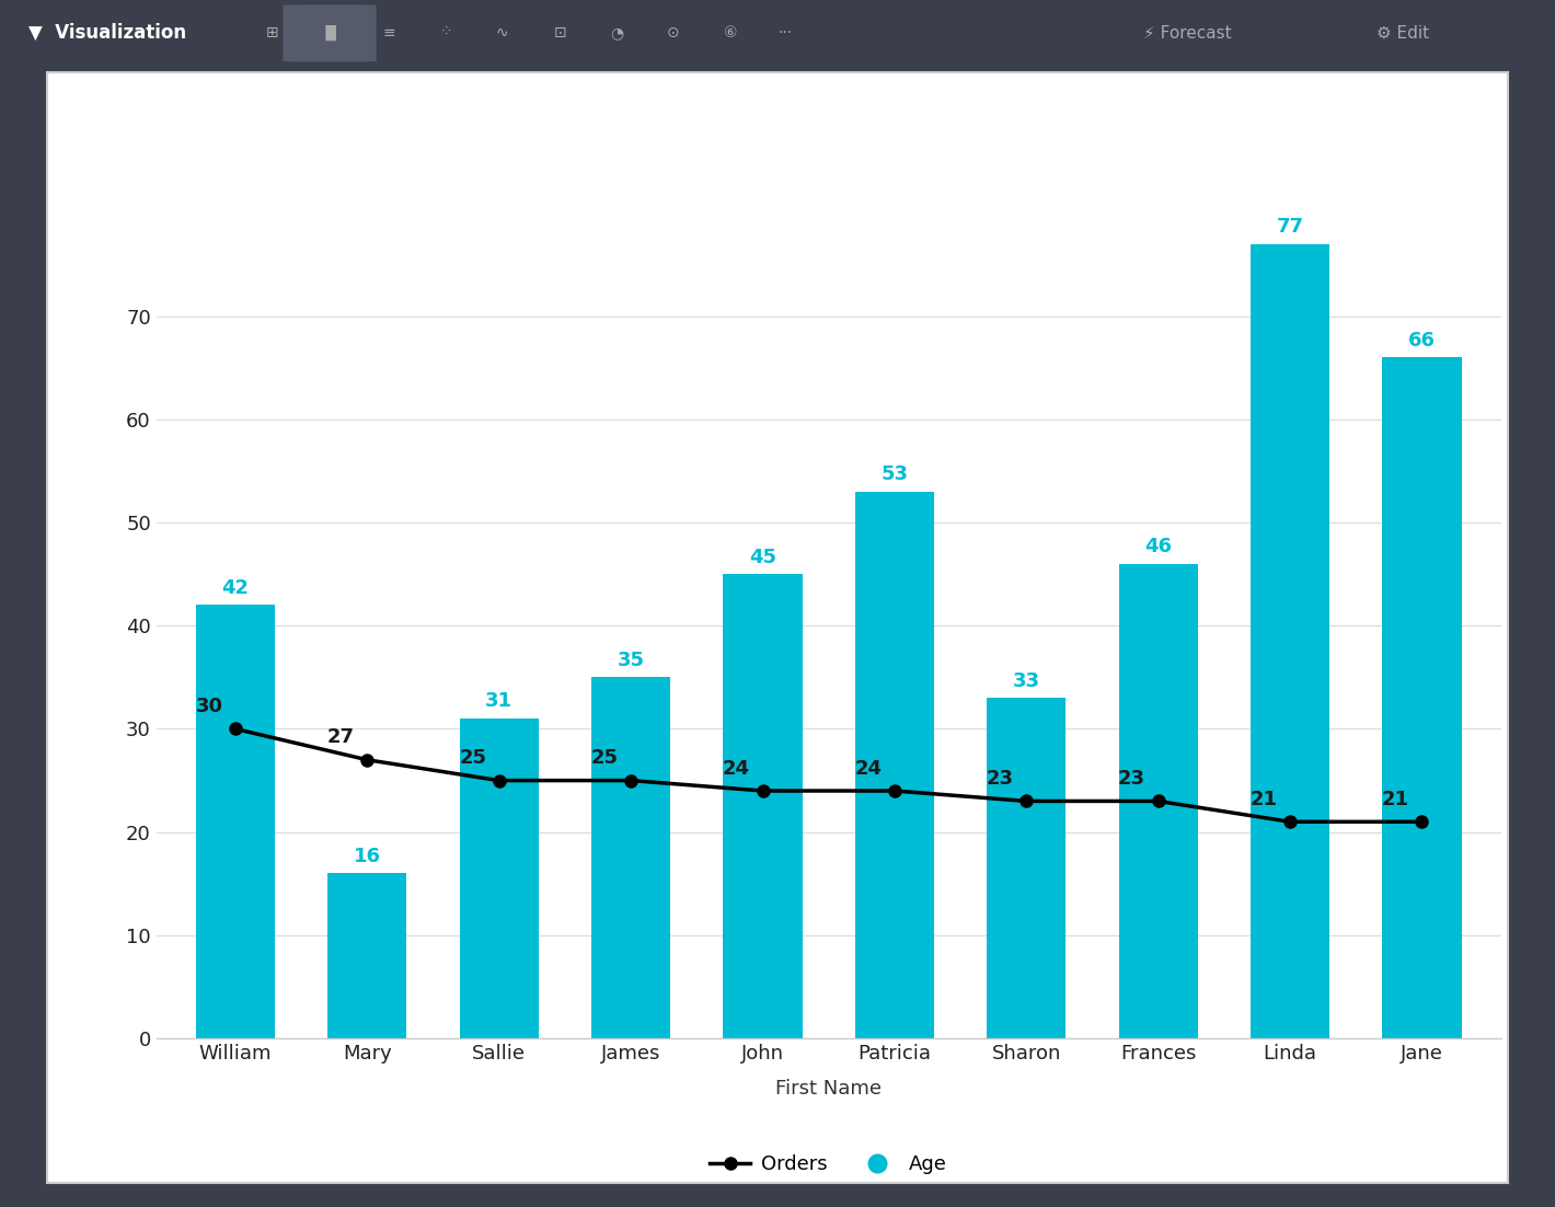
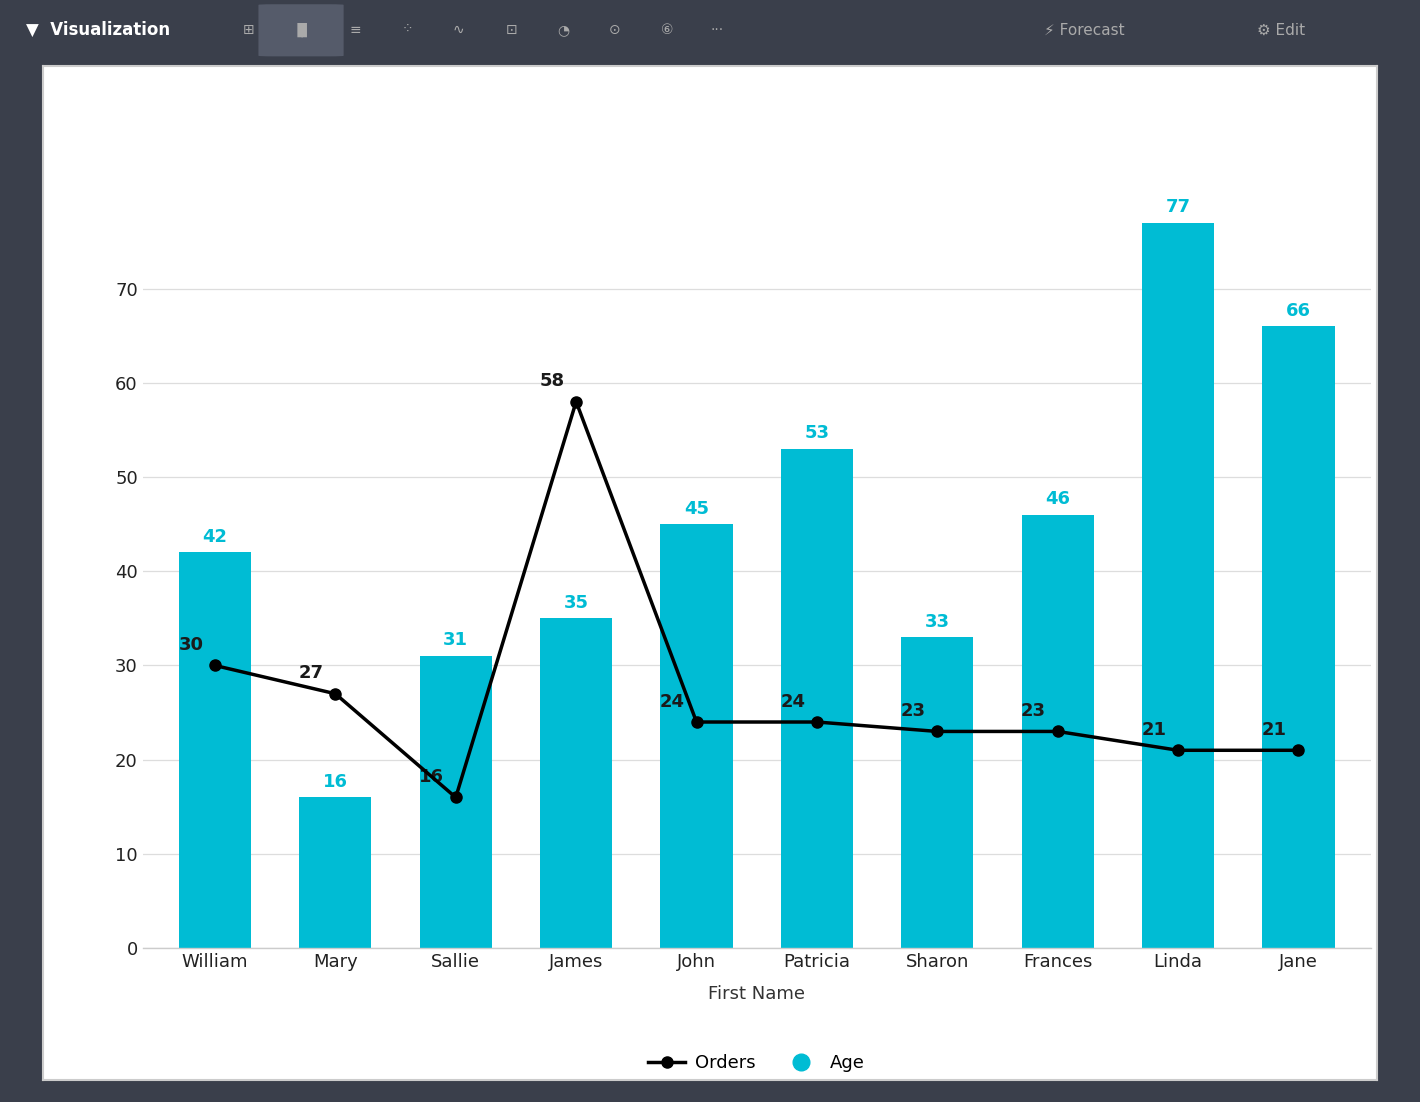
Orders/Sallie: 25 -> 16
Orders/James: 25 -> 58
